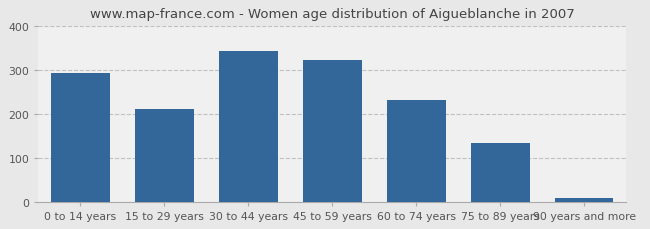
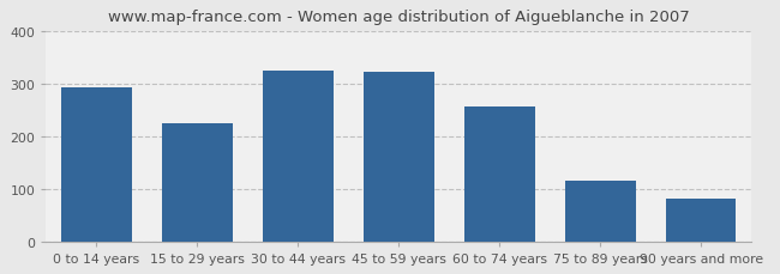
15 to 29 years: 210 -> 225
30 to 44 years: 343 -> 325
60 to 74 years: 230 -> 255
75 to 89 years: 133 -> 115
90 years and more: 8 -> 80
